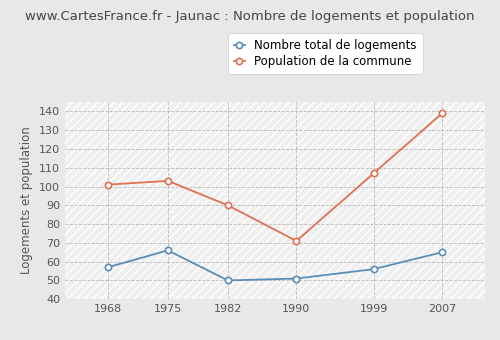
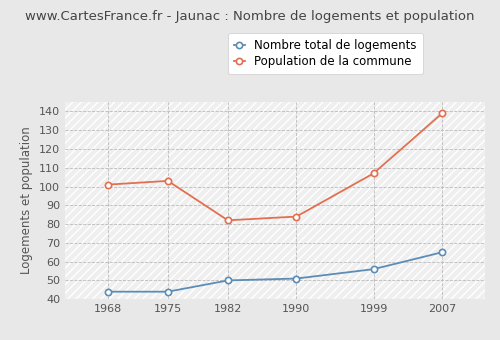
Nombre total de logements/1968: 57 -> 44
Nombre total de logements/1975: 66 -> 44
Population de la commune/1982: 90 -> 82
Population de la commune/1990: 71 -> 84
